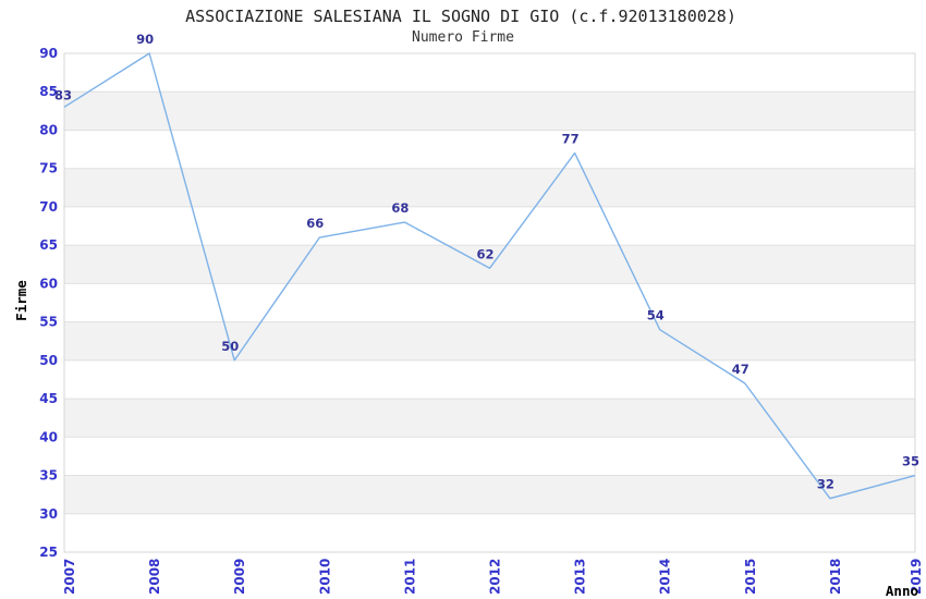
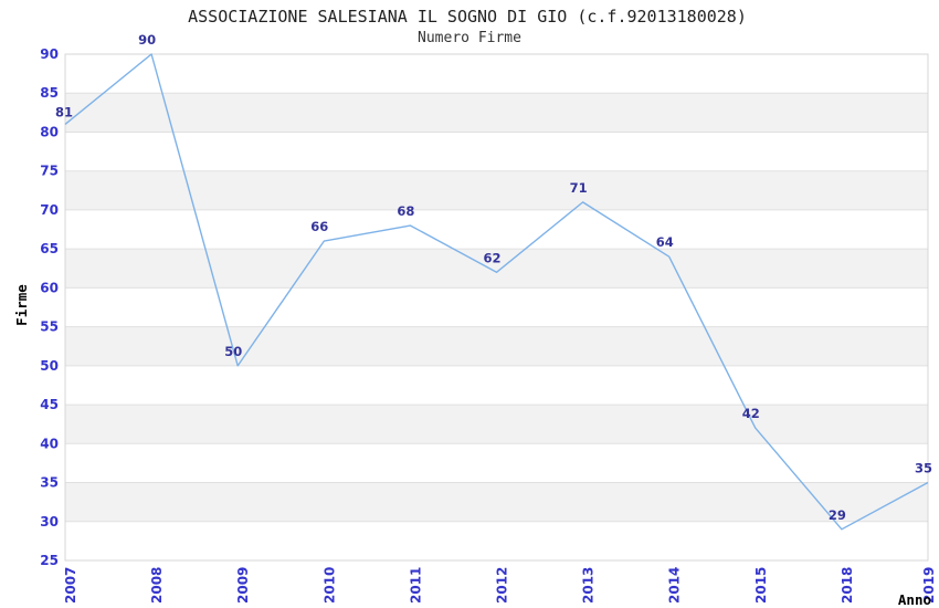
2007: 83 -> 81
2013: 77 -> 71
2014: 54 -> 64
2015: 47 -> 42
2018: 32 -> 29
